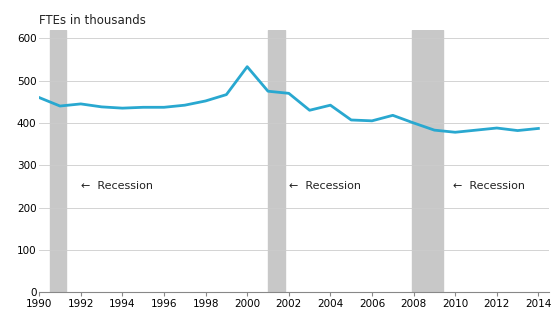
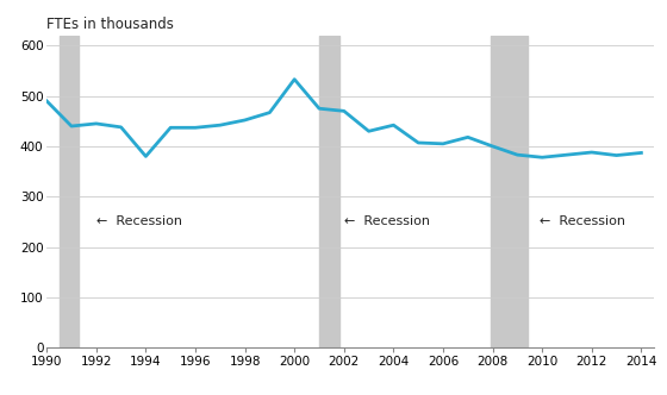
1990: 460 -> 490
1994: 435 -> 380
